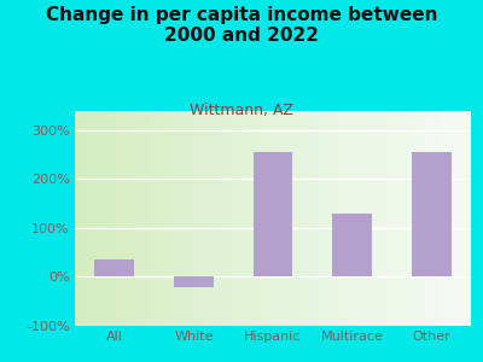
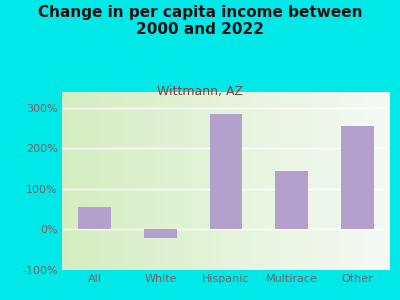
All: 35% -> 55%
Hispanic: 255% -> 285%
Multirace: 130% -> 145%
